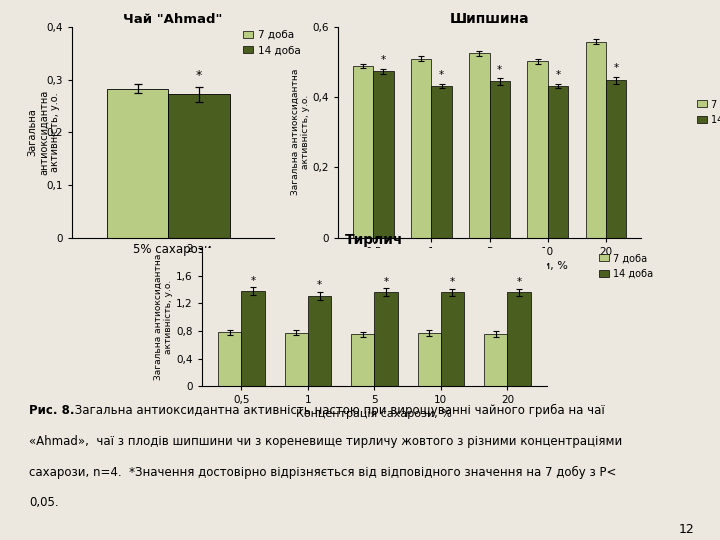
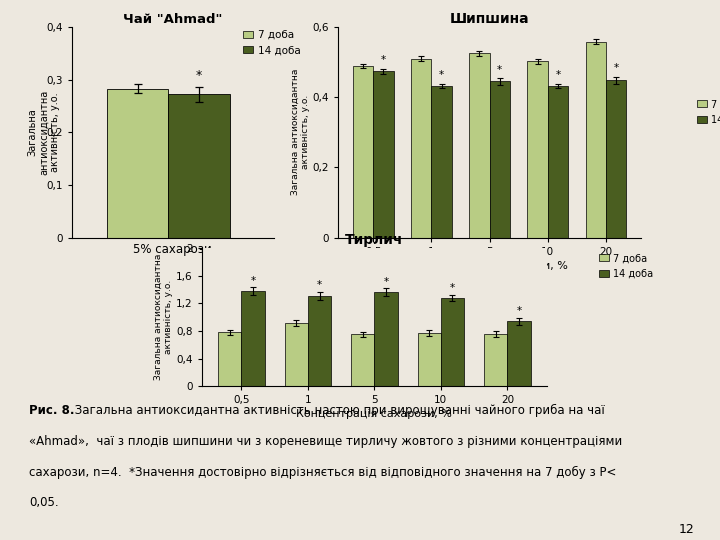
Тирлич/7 доба/1: 0,78 -> 0,92
Тирлич/14 доба/10: 1,36 -> 1,28
Тирлич/14 доба/20: 1,36 -> 0,94
